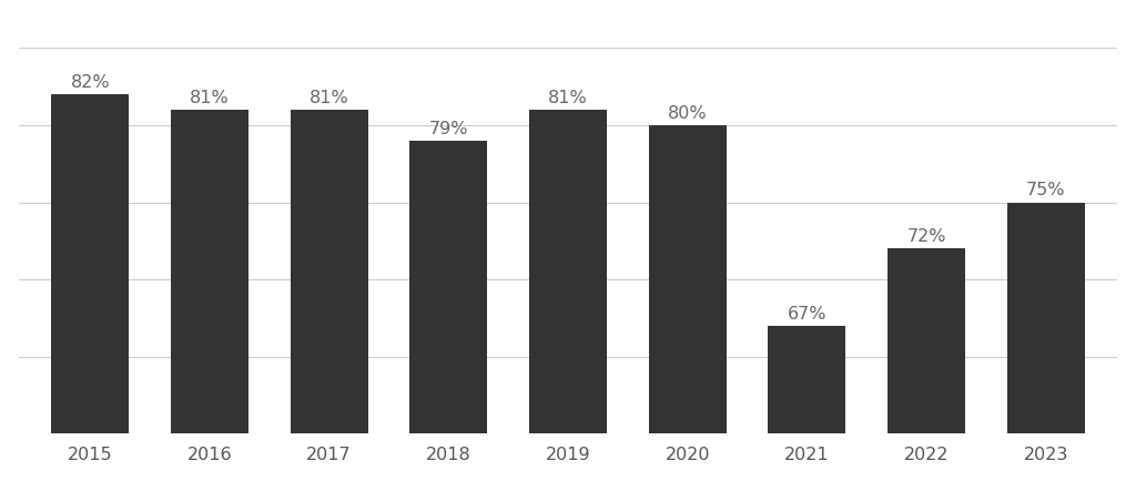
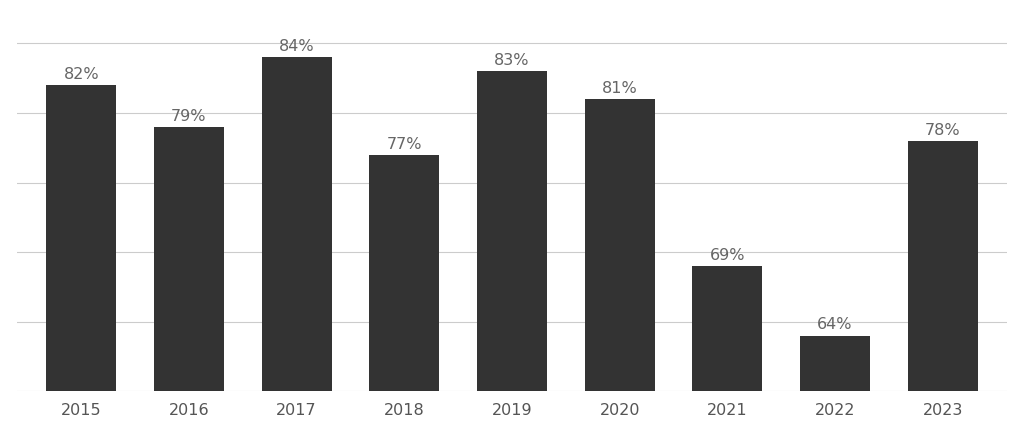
2016: 81% -> 79%
2017: 81% -> 84%
2018: 79% -> 77%
2019: 81% -> 83%
2020: 80% -> 81%
2021: 67% -> 69%
2022: 72% -> 64%
2023: 75% -> 78%
